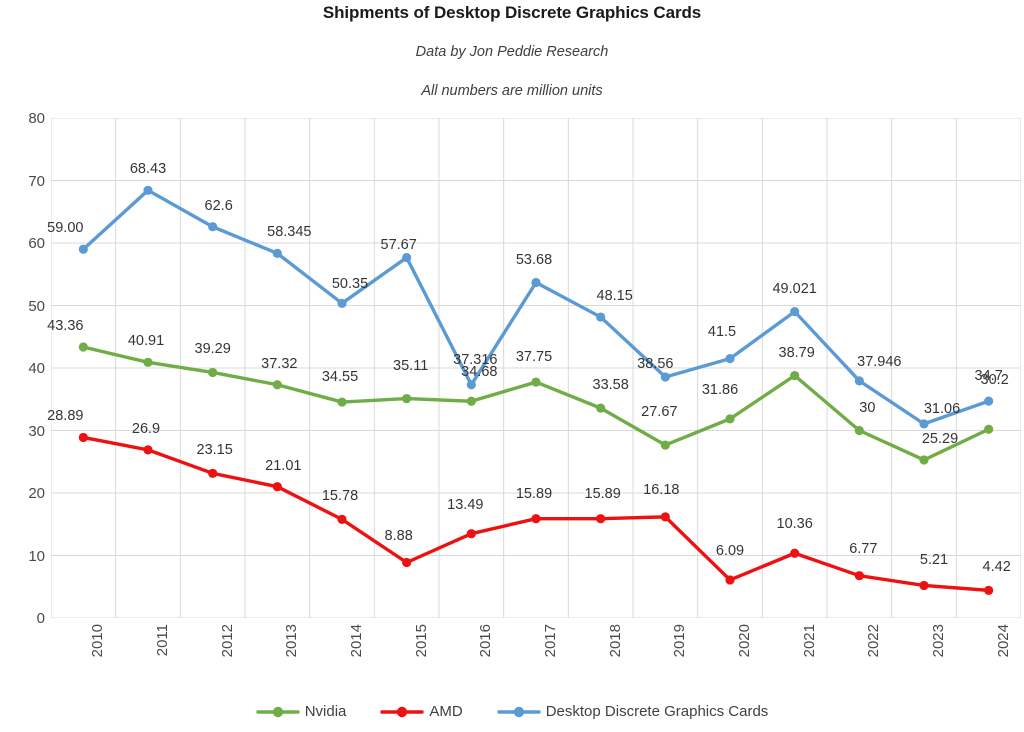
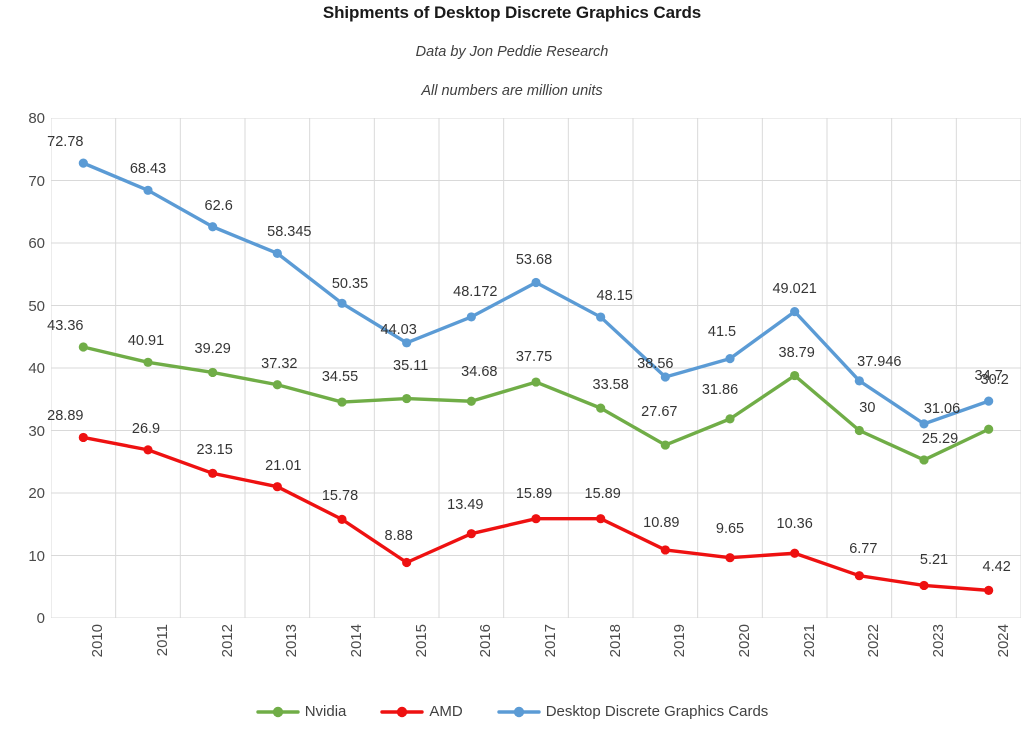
Desktop Discrete Graphics Cards/2010: 59.00 -> 72.78
Desktop Discrete Graphics Cards/2015: 57.67 -> 44.03
Desktop Discrete Graphics Cards/2016: 37.316 -> 48.172
AMD/2019: 16.18 -> 10.89
AMD/2020: 6.09 -> 9.65
